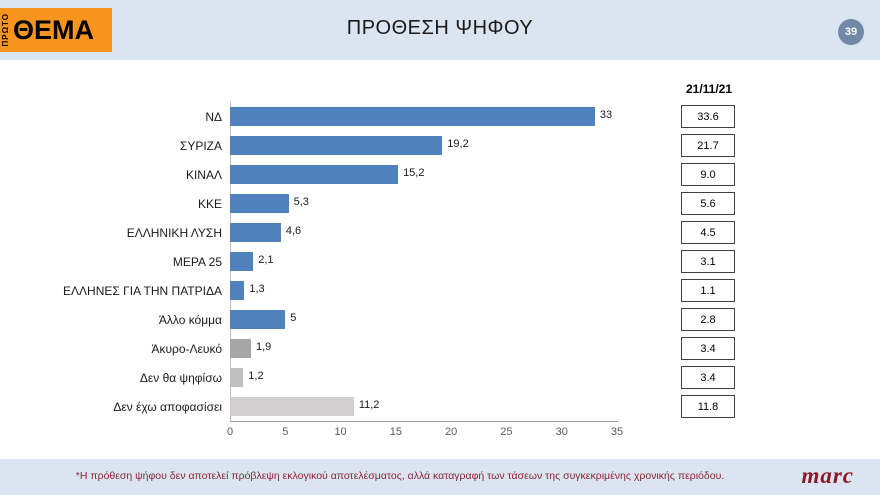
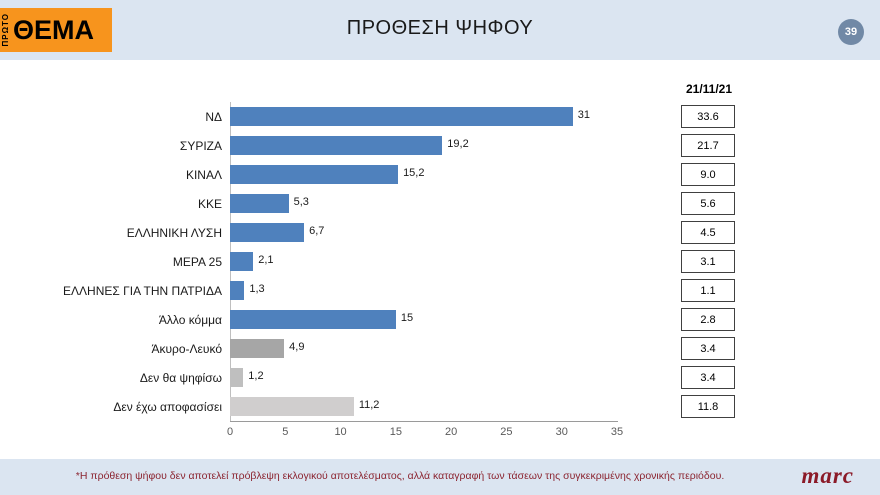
ΝΔ: 33 -> 31
ΕΛΛΗΝΙΚΗ ΛΥΣΗ: 4,6 -> 6,7
Άλλο κόμμα: 5 -> 15
Άκυρο-Λευκό: 1,9 -> 4,9
